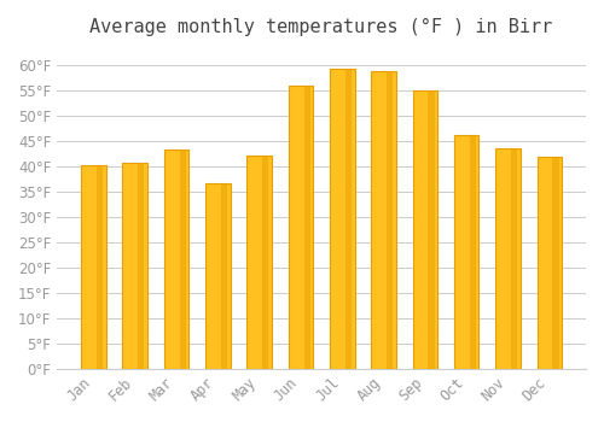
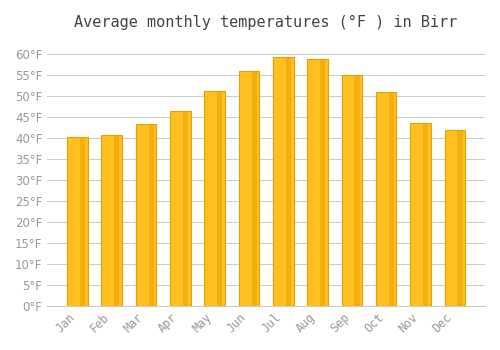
Apr: 36.5°F -> 46.4°F
May: 42.0°F -> 51.1°F
Oct: 46.0°F -> 50.9°F
